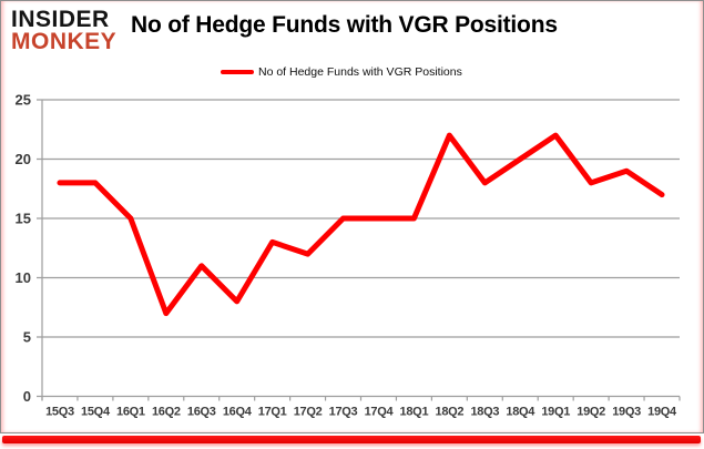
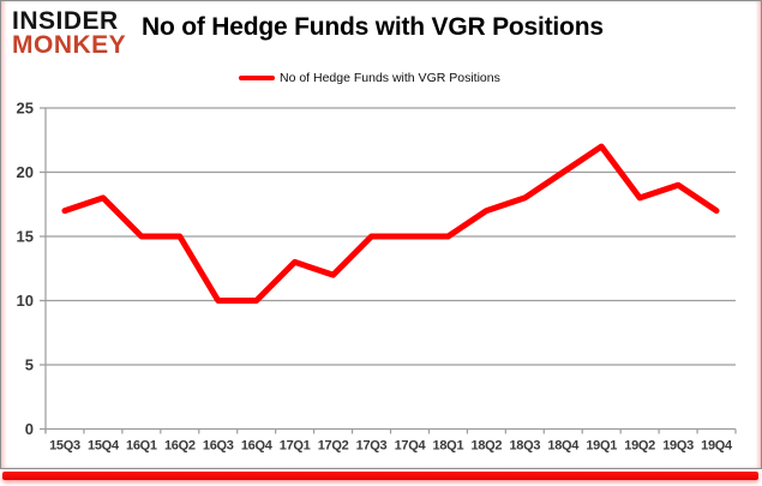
15Q3: 18 -> 17
16Q2: 7 -> 15
16Q3: 11 -> 10
16Q4: 8 -> 10
18Q2: 22 -> 17
